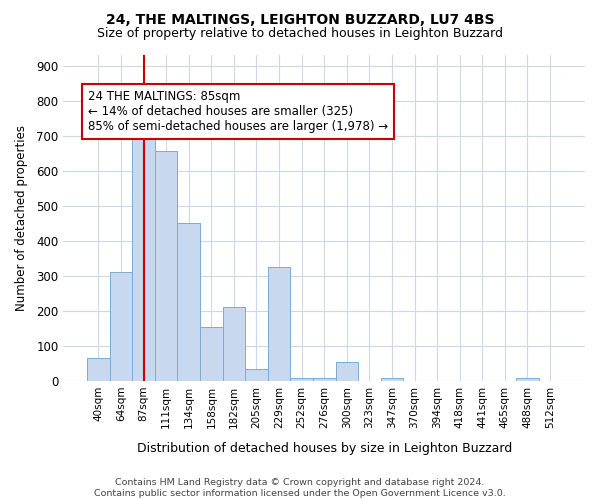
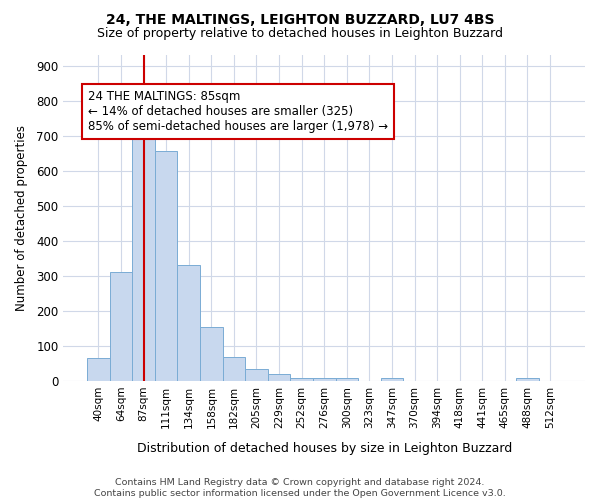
134sqm: 450 -> 330
182sqm: 210 -> 68
229sqm: 325 -> 20
300sqm: 55 -> 10
